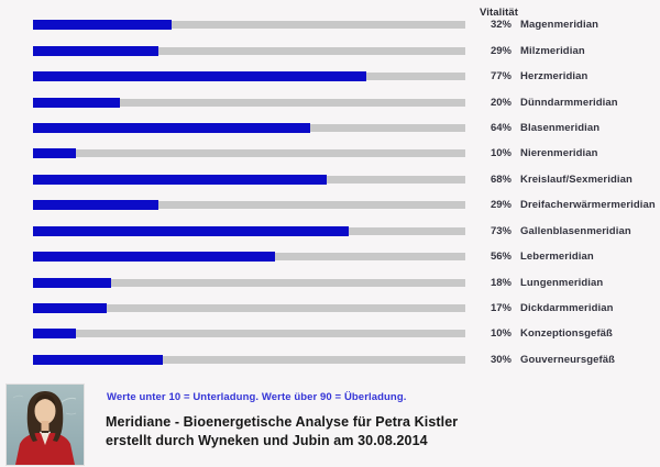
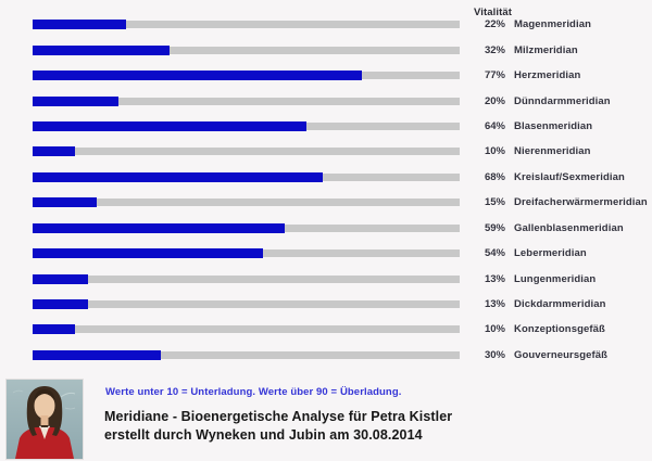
Magenmeridian: 32% -> 22%
Milzmeridian: 29% -> 32%
Dreifacherwärmermeridian: 29% -> 15%
Gallenblasenmeridian: 73% -> 59%
Lebermeridian: 56% -> 54%
Lungenmeridian: 18% -> 13%
Dickdarmmeridian: 17% -> 13%
